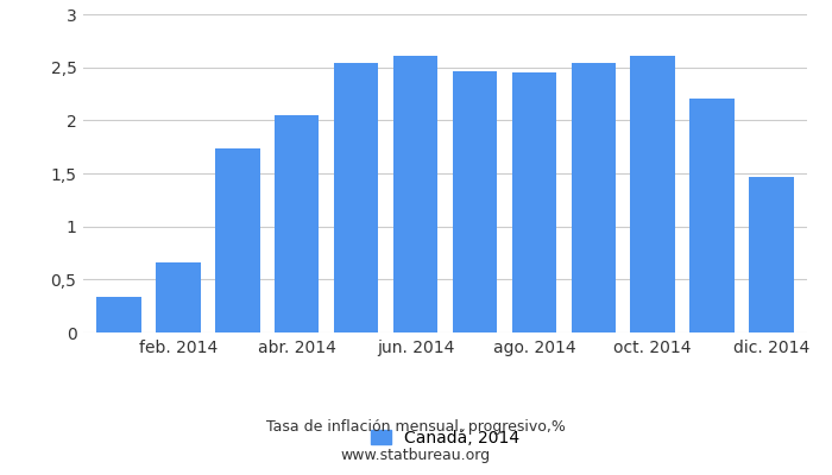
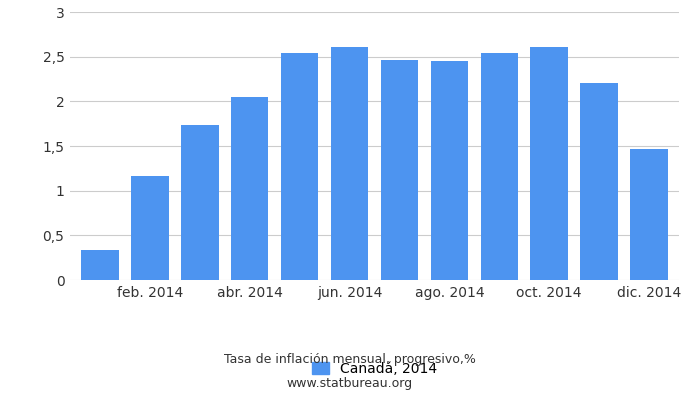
feb. 2014: 0,66 -> 1,16
